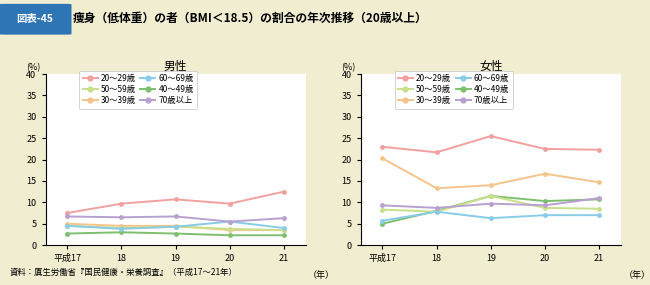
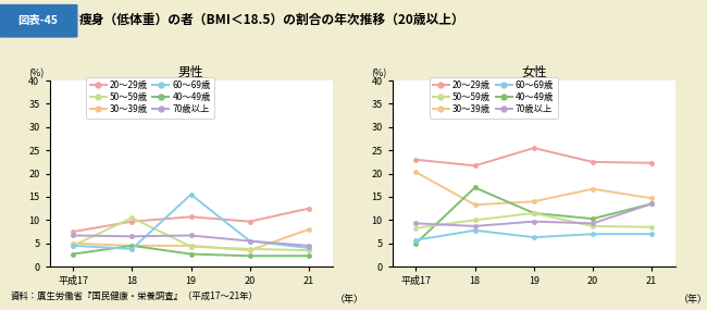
男性/40～49歳/18: 3.0 -> 4.5
男性/50～59歳/18: 4.0 -> 10.5
男性/60～69歳/19: 4.3 -> 15.5
男性/30～39歳/21: 3.5 -> 8.0
男性/70歳以上/21: 6.3 -> 4.5
女性/40～49歳/18: 8.0 -> 17.0
女性/50～59歳/18: 7.8 -> 10.0
女性/40～49歳/21: 10.7 -> 13.5
女性/70歳以上/21: 11.0 -> 13.5
